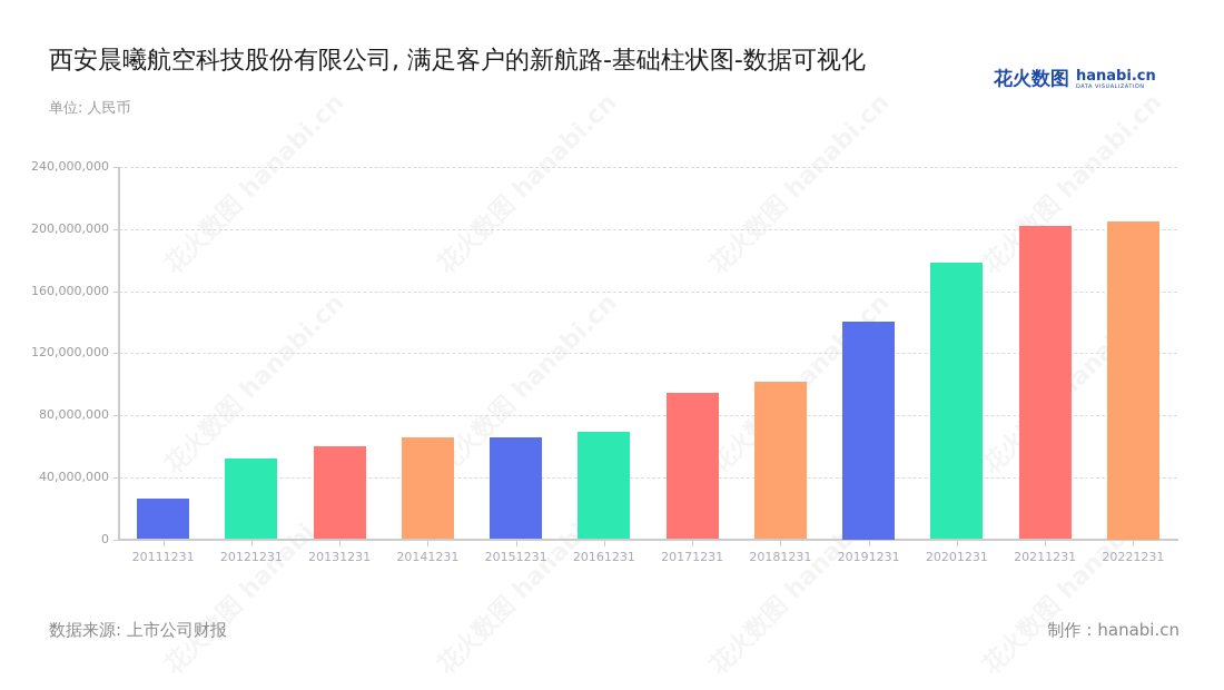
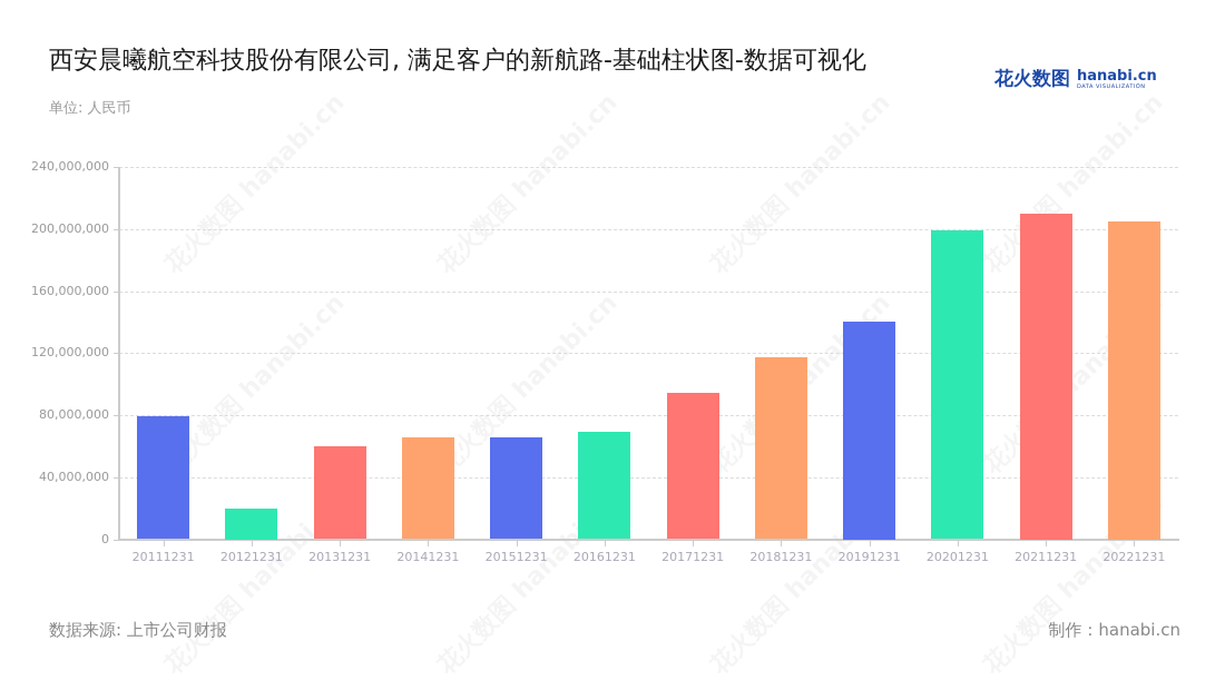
20111231: 26000000 -> 79000000
20121231: 52000000 -> 20000000
20181231: 101000000 -> 117000000
20201231: 178000000 -> 199000000
20211231: 202000000 -> 210000000
